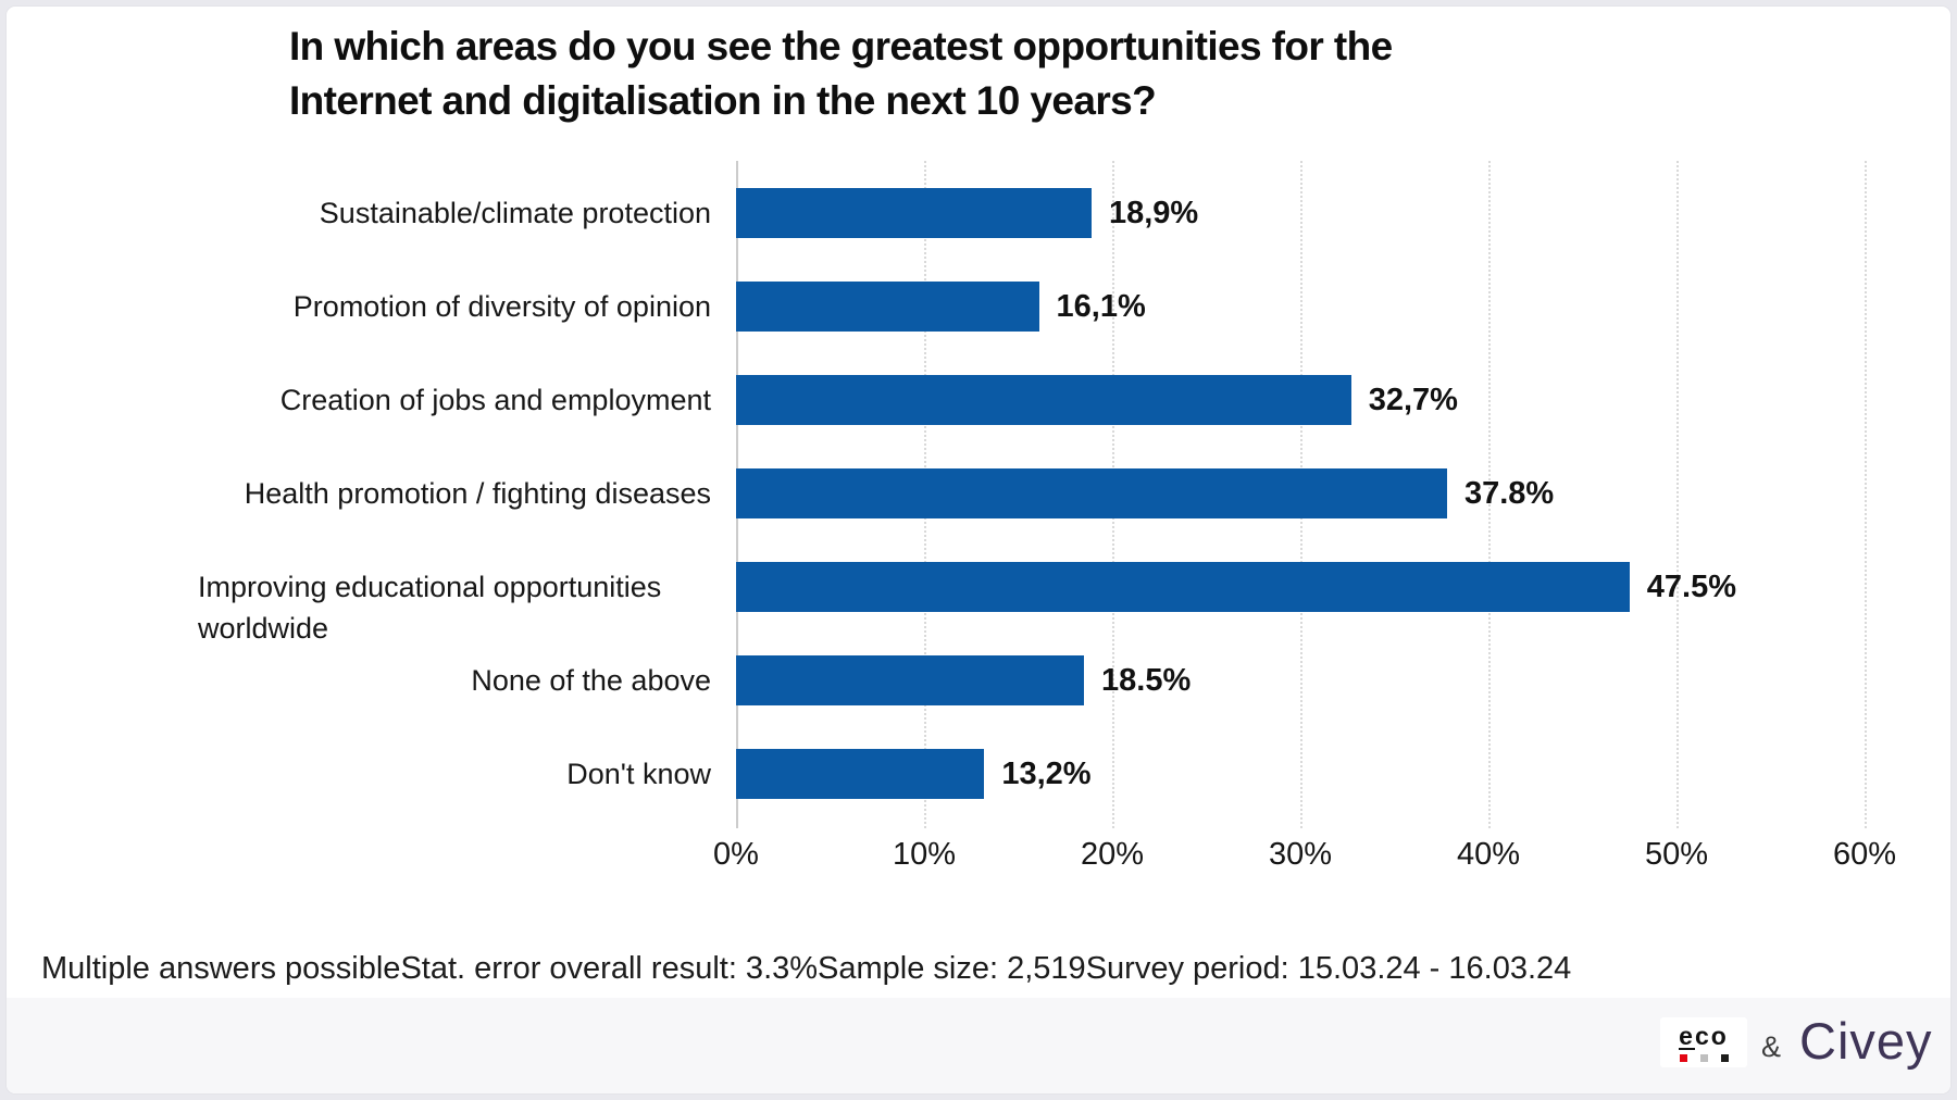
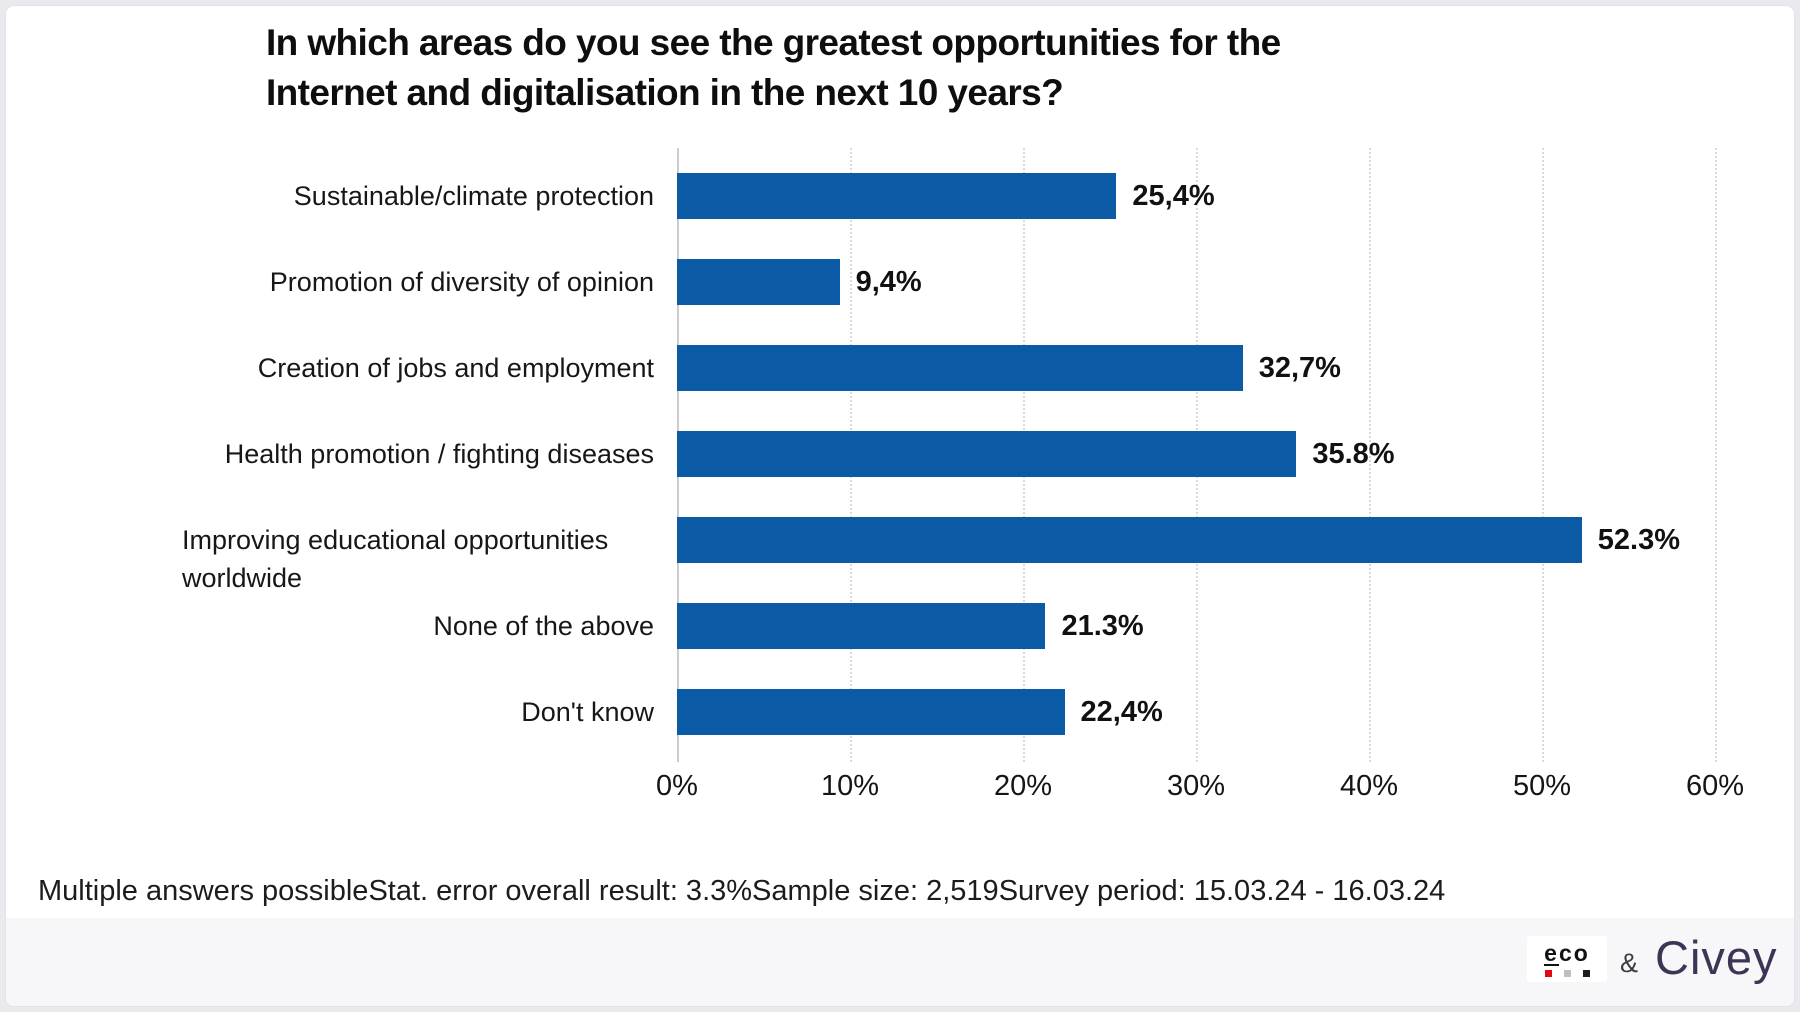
Sustainable/climate protection: 18,9% -> 25,4%
Promotion of diversity of opinion: 16,1% -> 9,4%
Health promotion / fighting diseases: 37.8% -> 35.8%
Improving educational opportunities worldwide: 47.5% -> 52.3%
None of the above: 18.5% -> 21.3%
Don't know: 13,2% -> 22,4%
